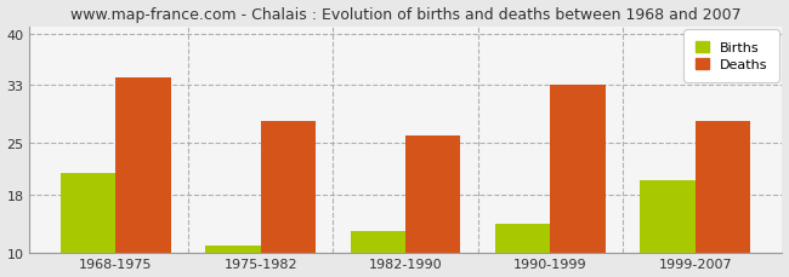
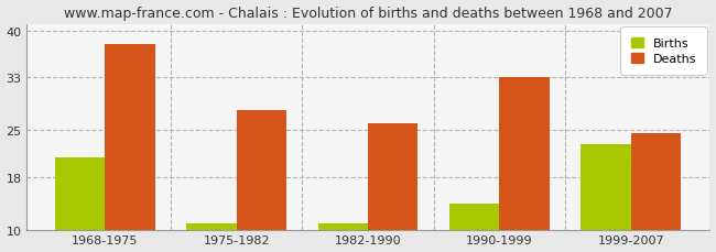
Deaths/1968-1975: 34.0 -> 38.0
Births/1982-1990: 13 -> 11
Births/1999-2007: 20 -> 23
Deaths/1999-2007: 28.0 -> 24.5
